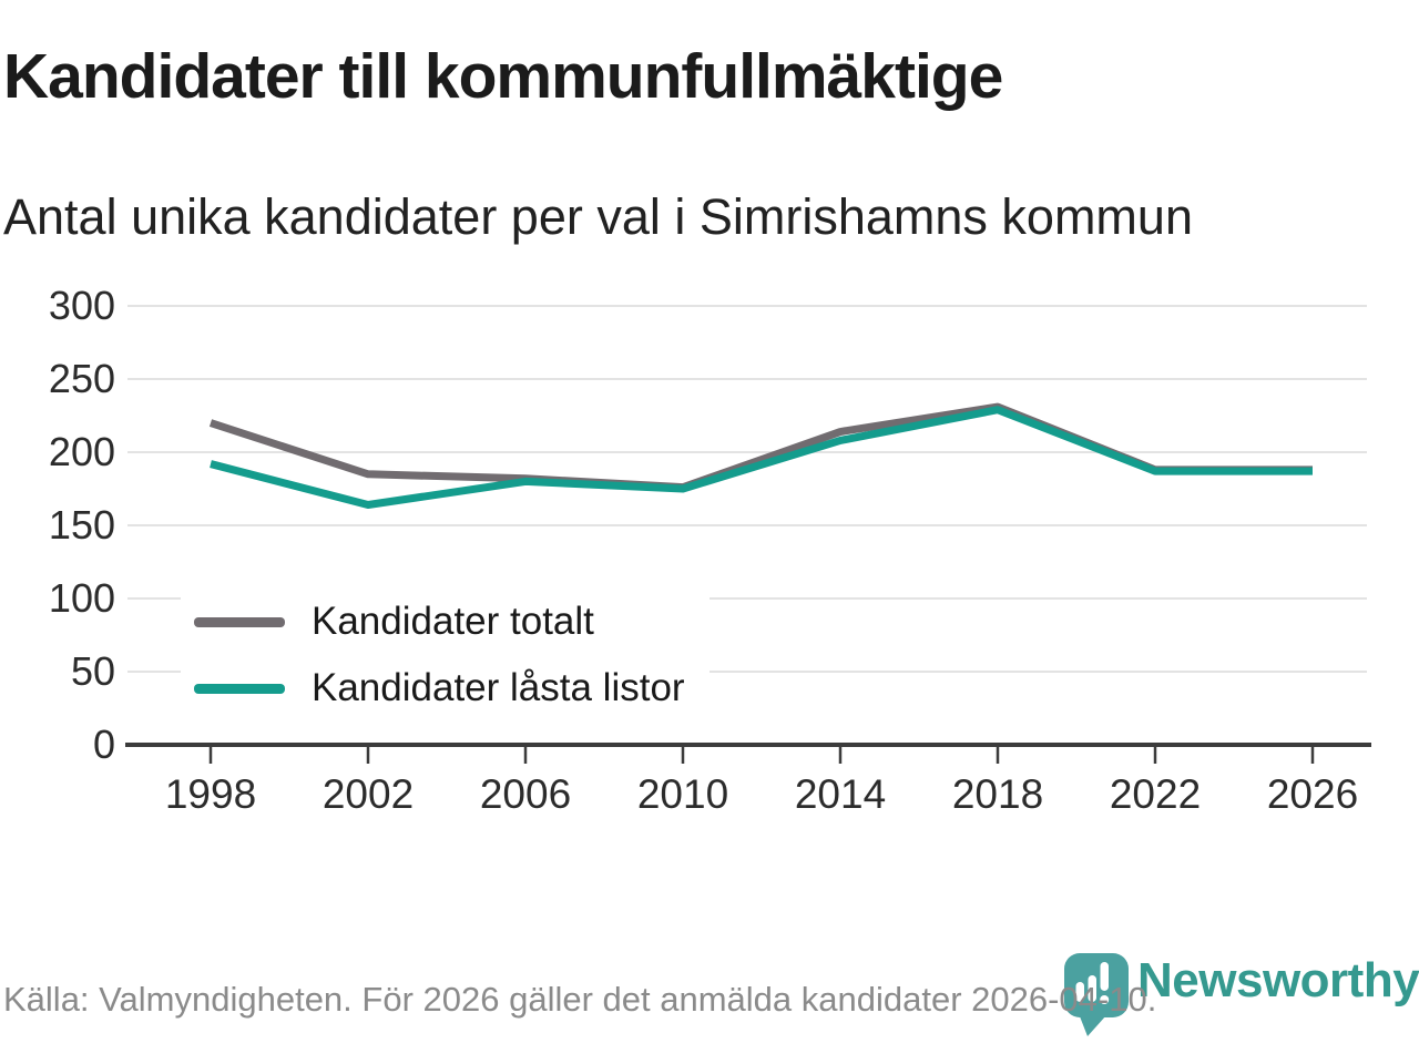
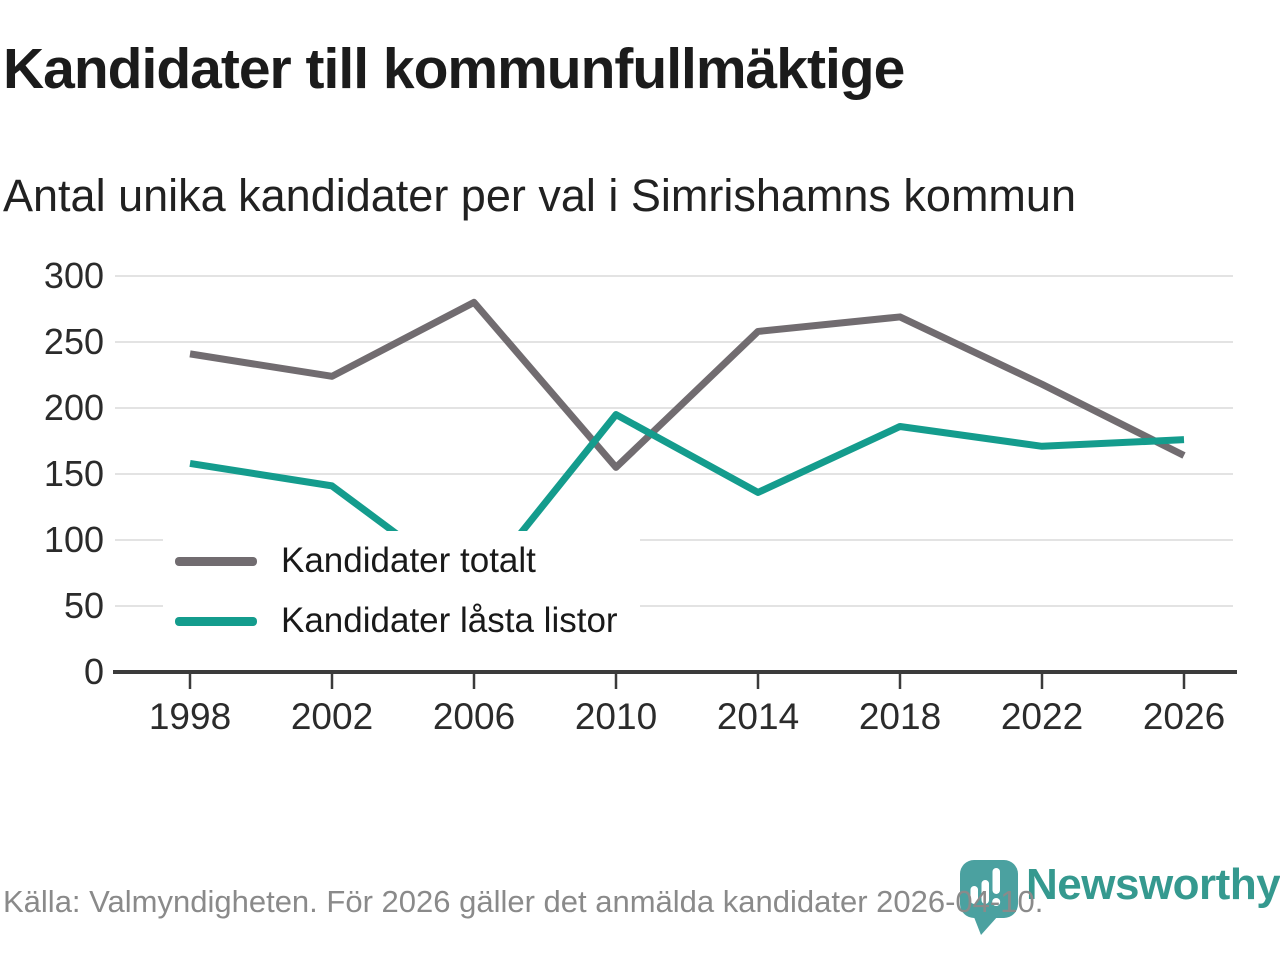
Kandidater totalt/1998: 220 -> 241
Kandidater låsta listor/1998: 192 -> 158
Kandidater totalt/2002: 185 -> 224
Kandidater låsta listor/2002: 164 -> 141
Kandidater totalt/2006: 182 -> 280
Kandidater låsta listor/2006: 180 -> 61
Kandidater totalt/2010: 176 -> 155
Kandidater låsta listor/2010: 175 -> 195
Kandidater totalt/2014: 214 -> 258
Kandidater låsta listor/2014: 208 -> 136
Kandidater totalt/2018: 231 -> 269
Kandidater låsta listor/2018: 229 -> 186
Kandidater totalt/2022: 188 -> 218
Kandidater låsta listor/2022: 187 -> 171
Kandidater totalt/2026: 188 -> 164
Kandidater låsta listor/2026: 187 -> 176
